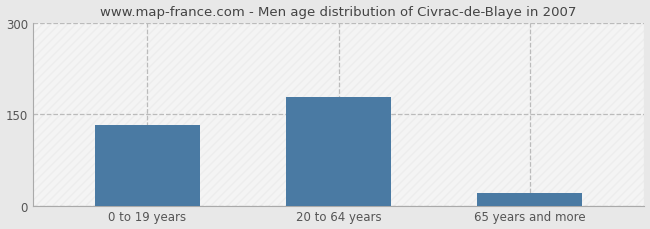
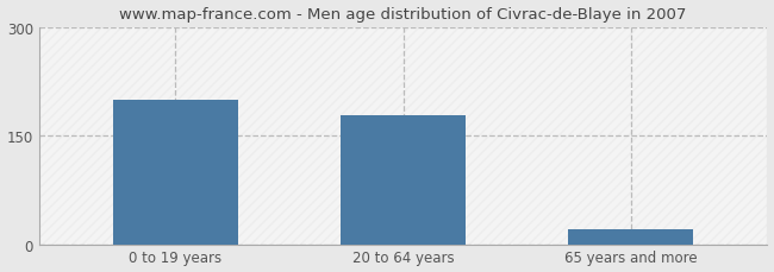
0 to 19 years: 133 -> 200
